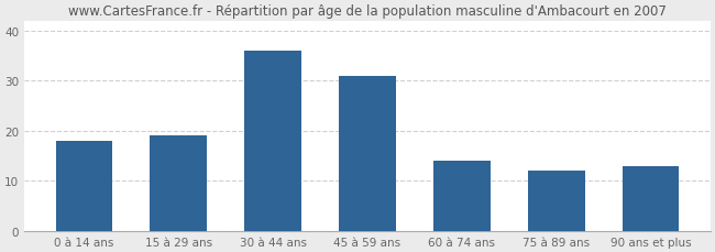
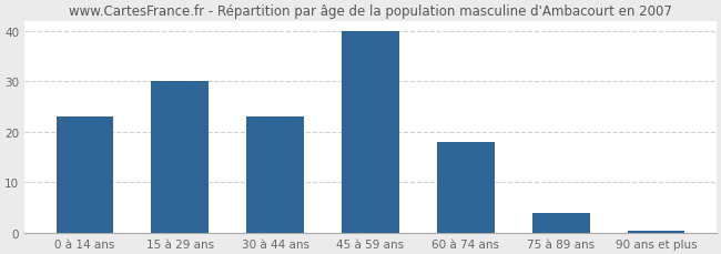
0 à 14 ans: 18.0 -> 23.0
15 à 29 ans: 19.0 -> 30.0
30 à 44 ans: 36.0 -> 23.0
45 à 59 ans: 31.0 -> 40.0
60 à 74 ans: 14.0 -> 18.0
75 à 89 ans: 12.0 -> 4.0
90 ans et plus: 13.0 -> 0.5
